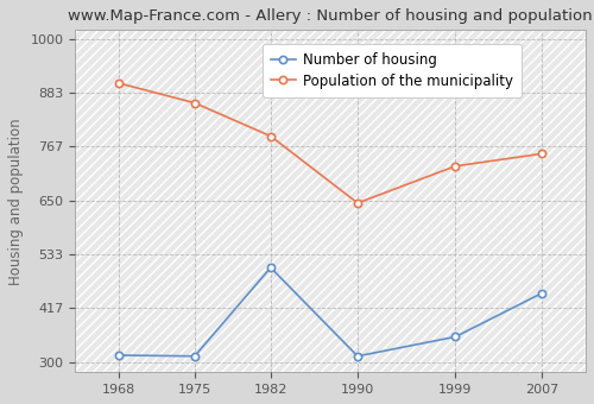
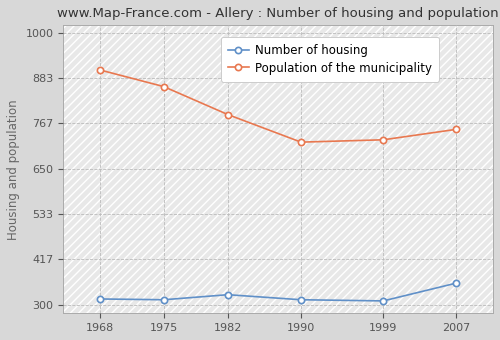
Number of housing/1982: 505 -> 326
Population of the municipality/1990: 645 -> 719
Number of housing/1999: 355 -> 310
Number of housing/2007: 450 -> 356
